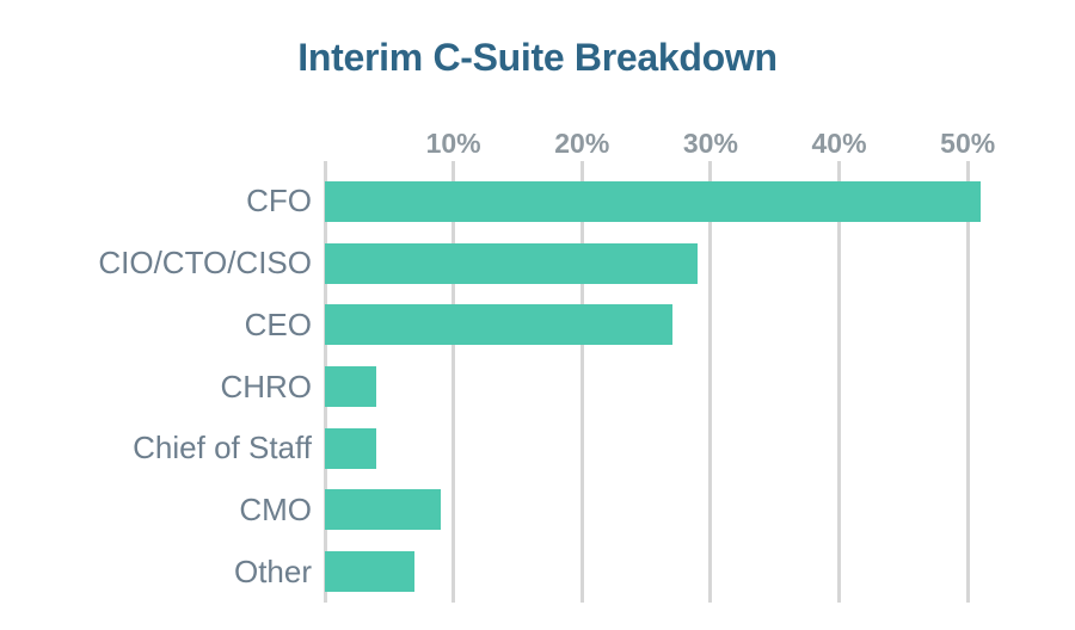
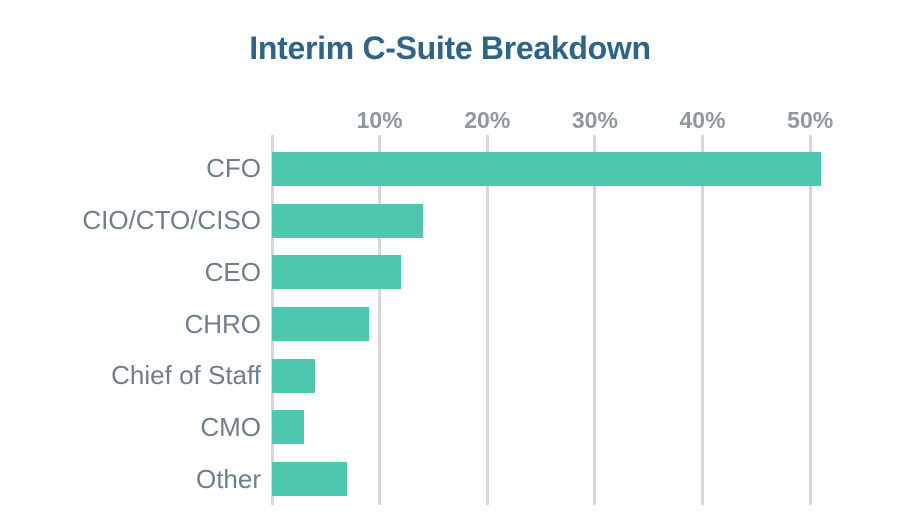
CIO/CTO/CISO: 29% -> 14%
CEO: 27% -> 12%
CHRO: 4% -> 9%
CMO: 9% -> 3%
